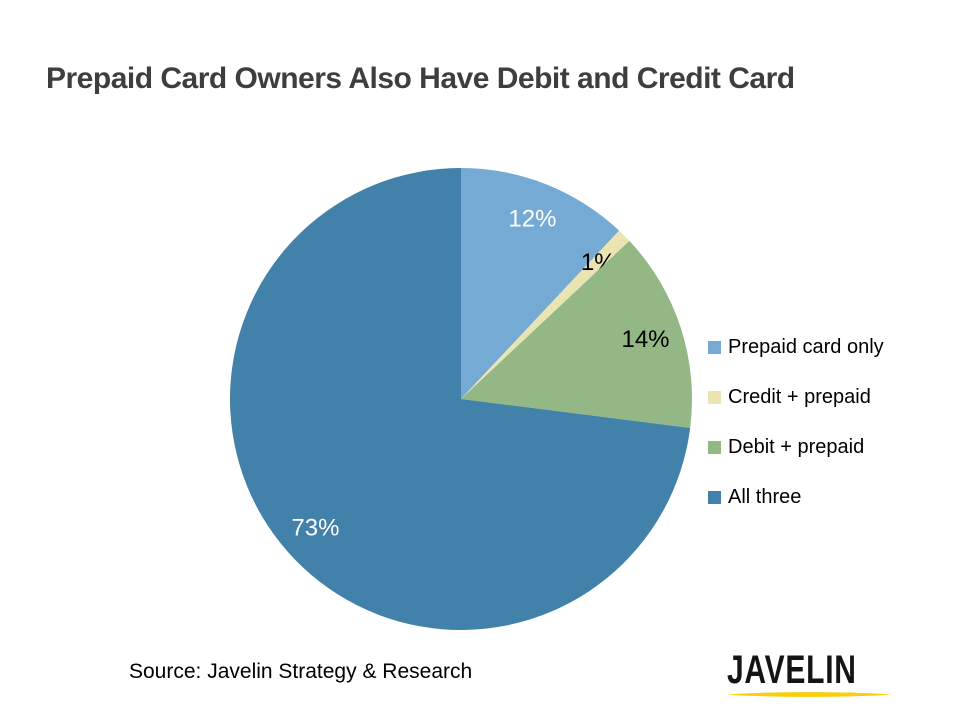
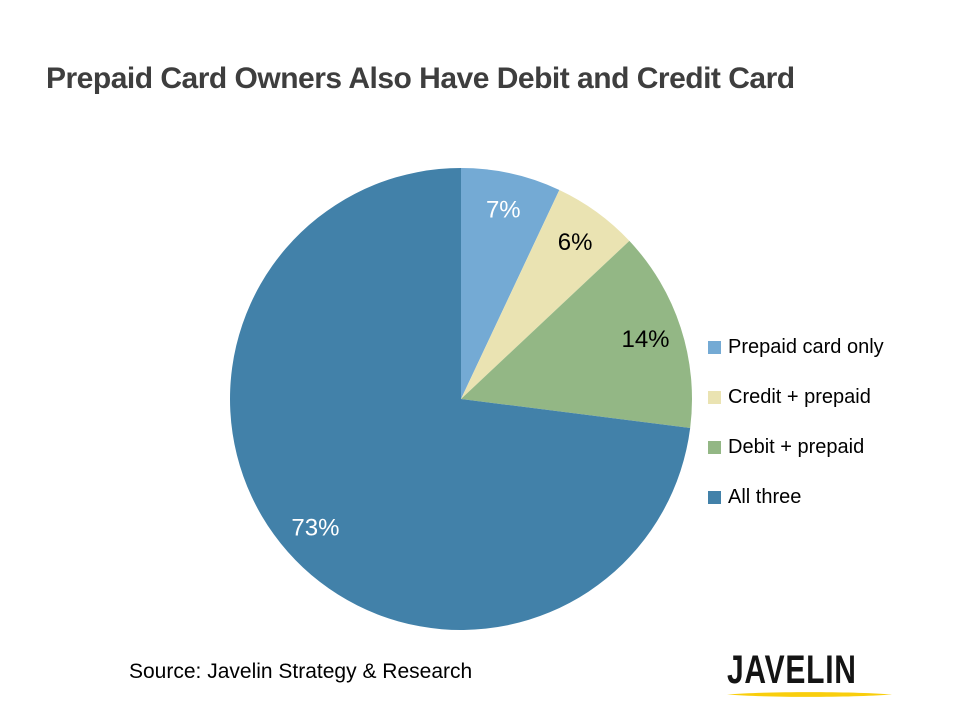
Prepaid card only: 12% -> 7%
Credit + prepaid: 1% -> 6%
